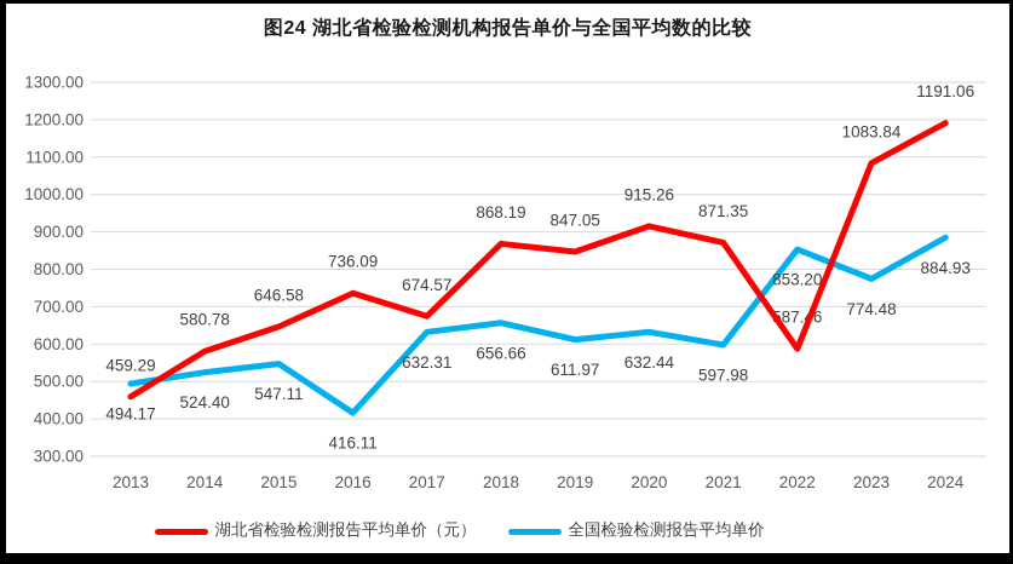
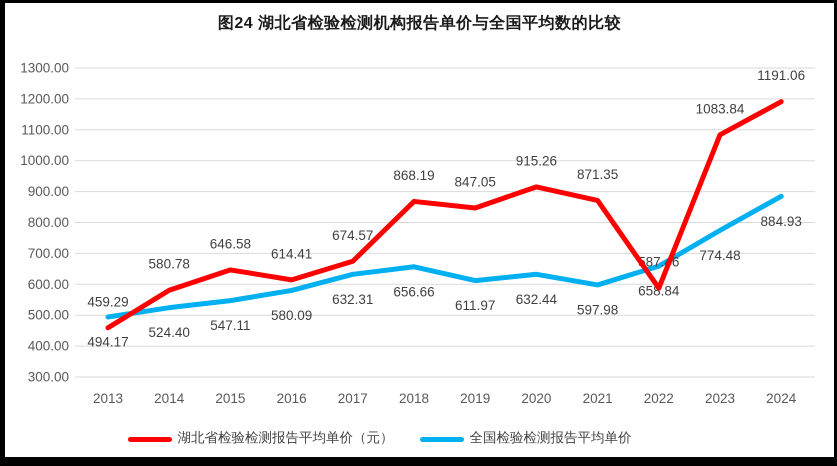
湖北省检验检测报告平均单价（元）/2016: 736.09 -> 614.41
全国检验检测报告平均单价/2016: 416.11 -> 580.09
全国检验检测报告平均单价/2022: 853.20 -> 658.84
